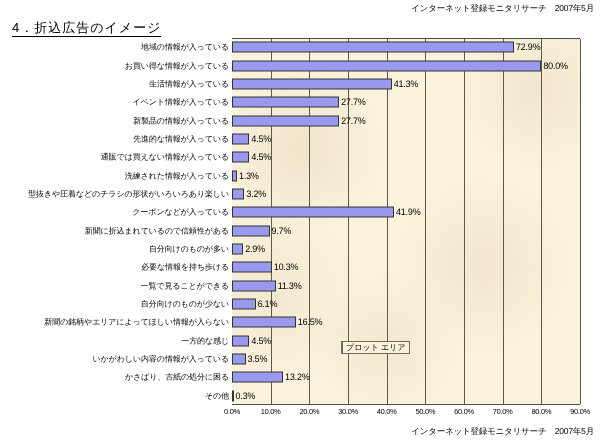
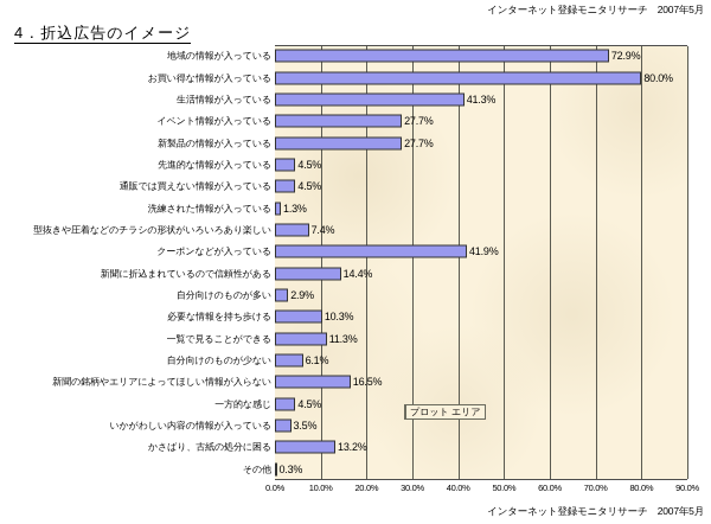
型抜きや圧着などのチラシの形状がいろいろあり楽しい: 3.2% -> 7.4%
新聞に折込まれているので信頼性がある: 9.7% -> 14.4%
